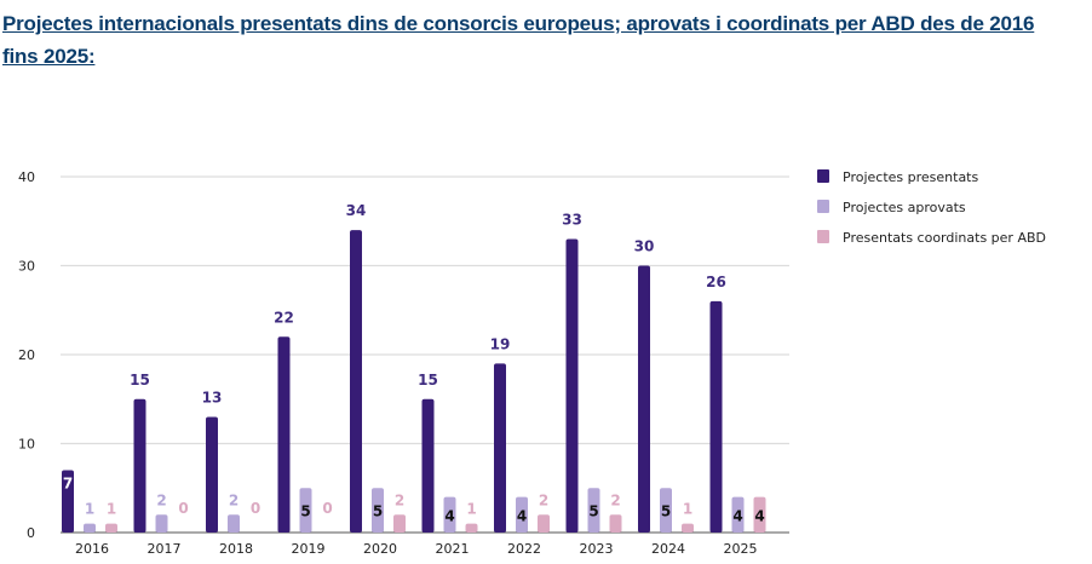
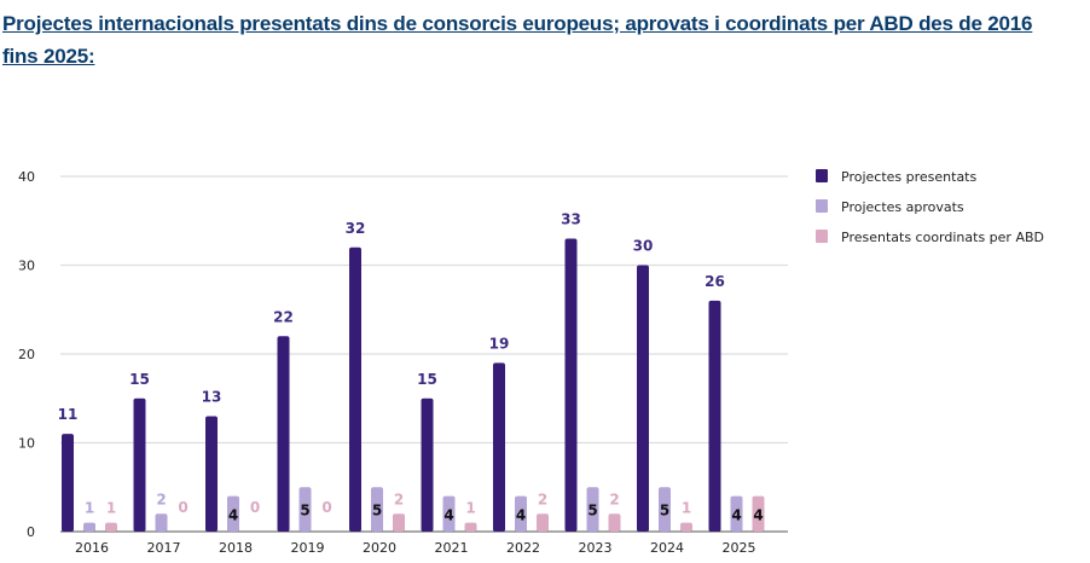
Projectes presentats/2016: 7 -> 11
Projectes aprovats/2018: 2 -> 4
Projectes presentats/2020: 34 -> 32
